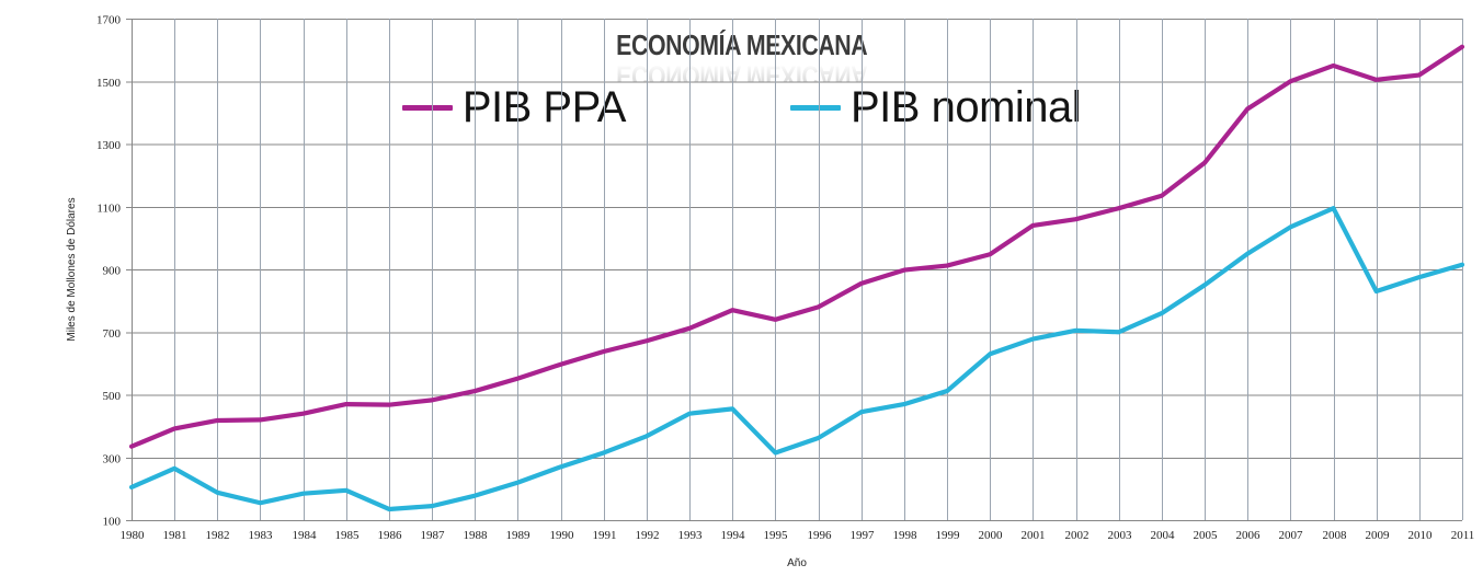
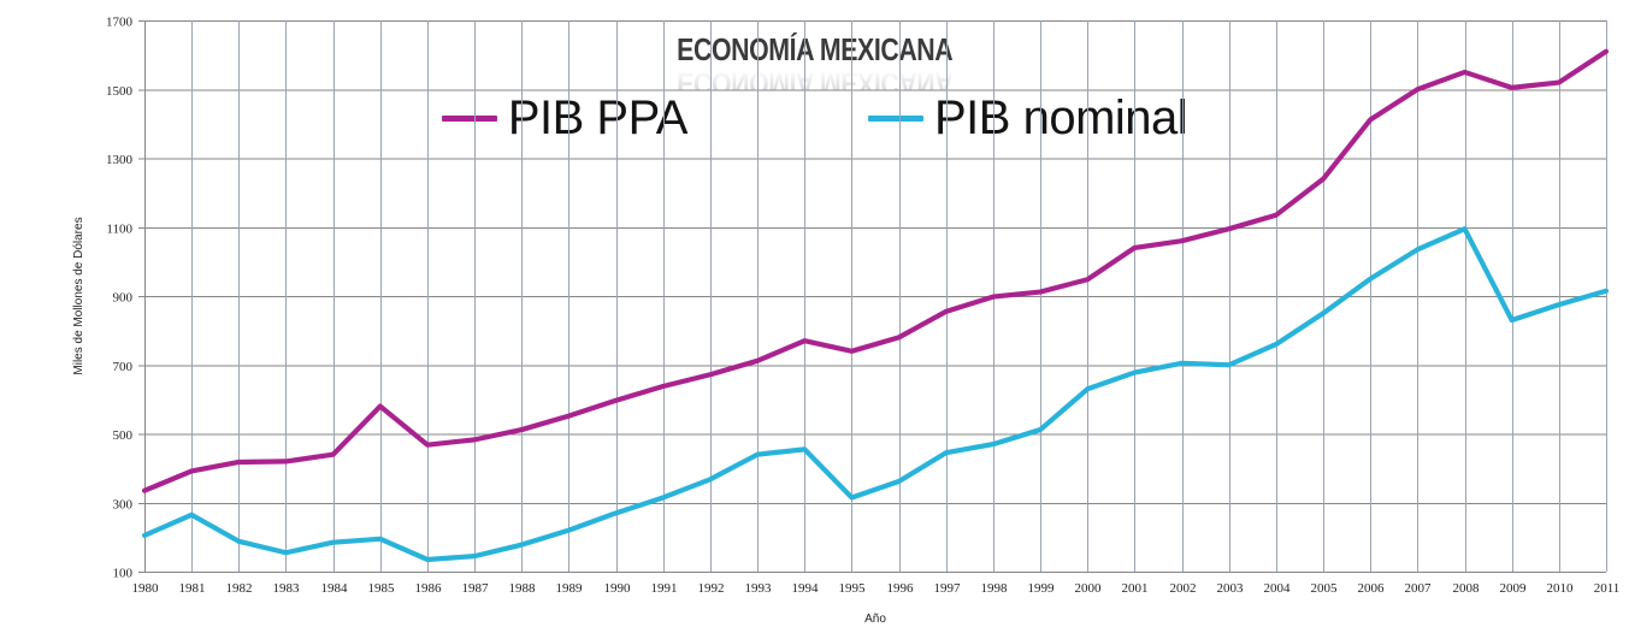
PIB PPA/1985: 470 -> 580
